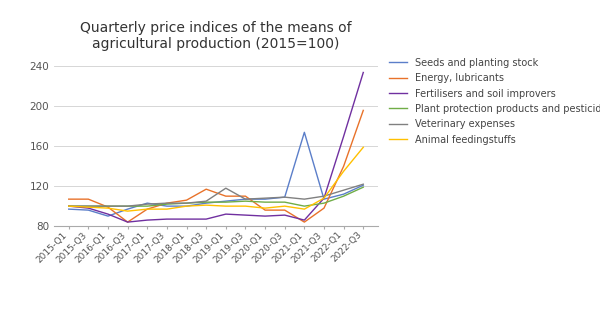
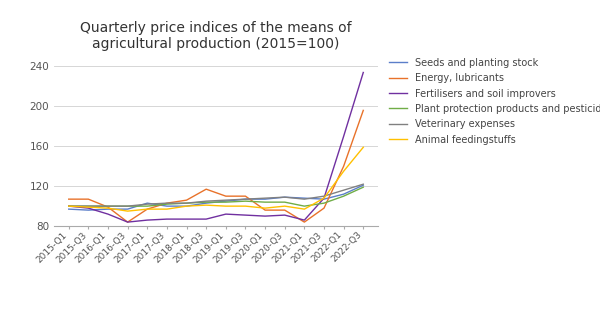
Seeds and planting stock/2016-Q1: 90 -> 97
Veterinary expenses/2019-Q1: 118 -> 106
Seeds and planting stock/2021-Q1: 174 -> 108
